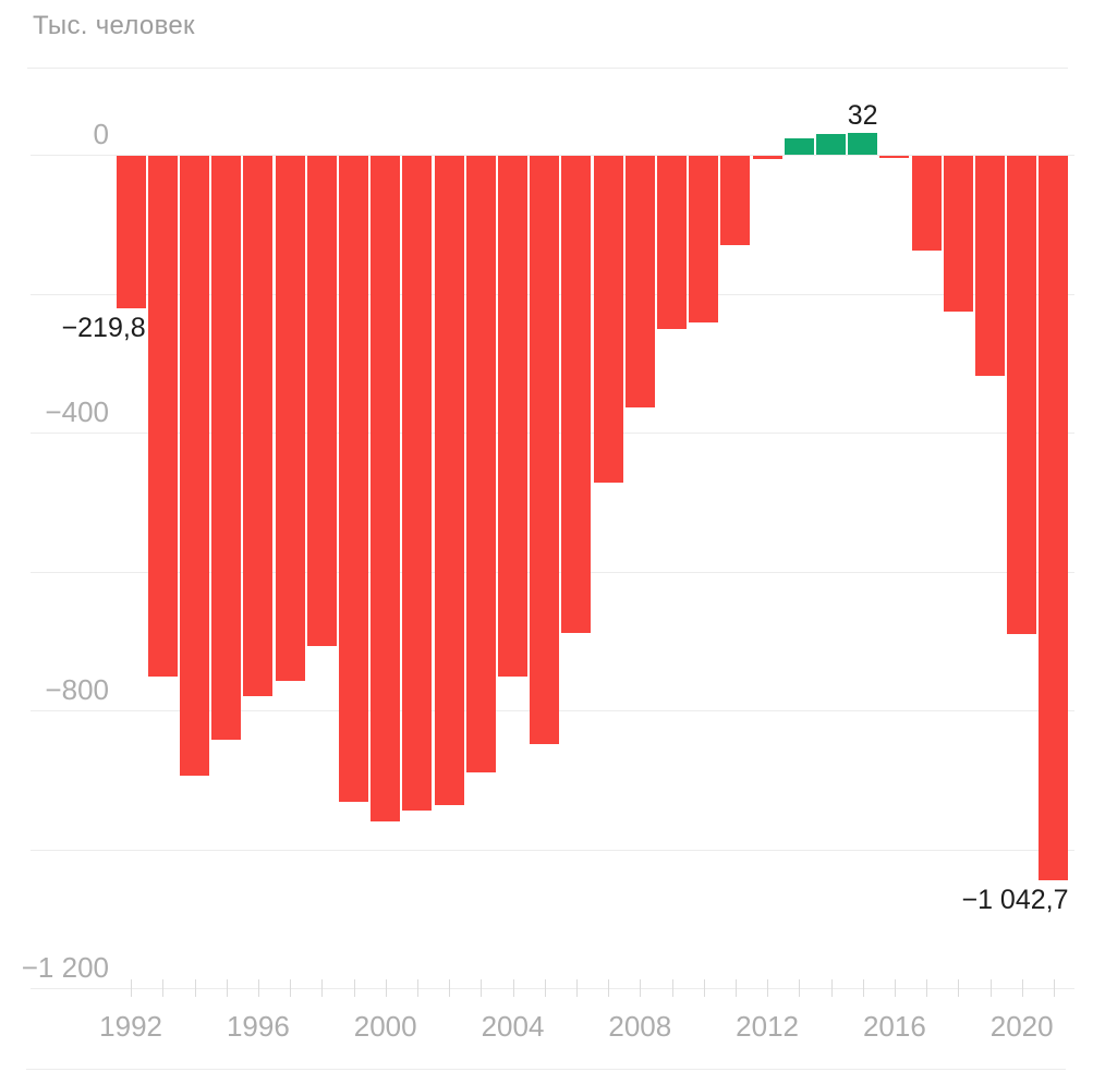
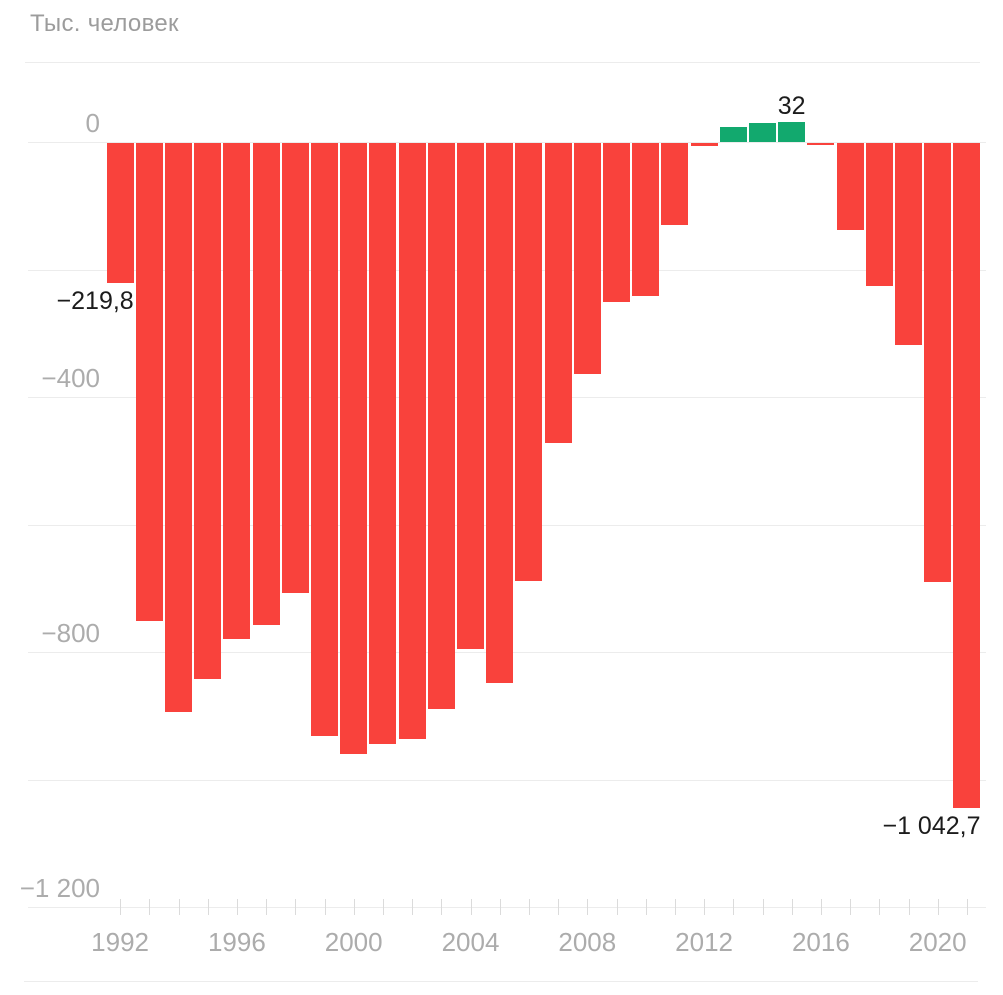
2004: -750 -> -790
